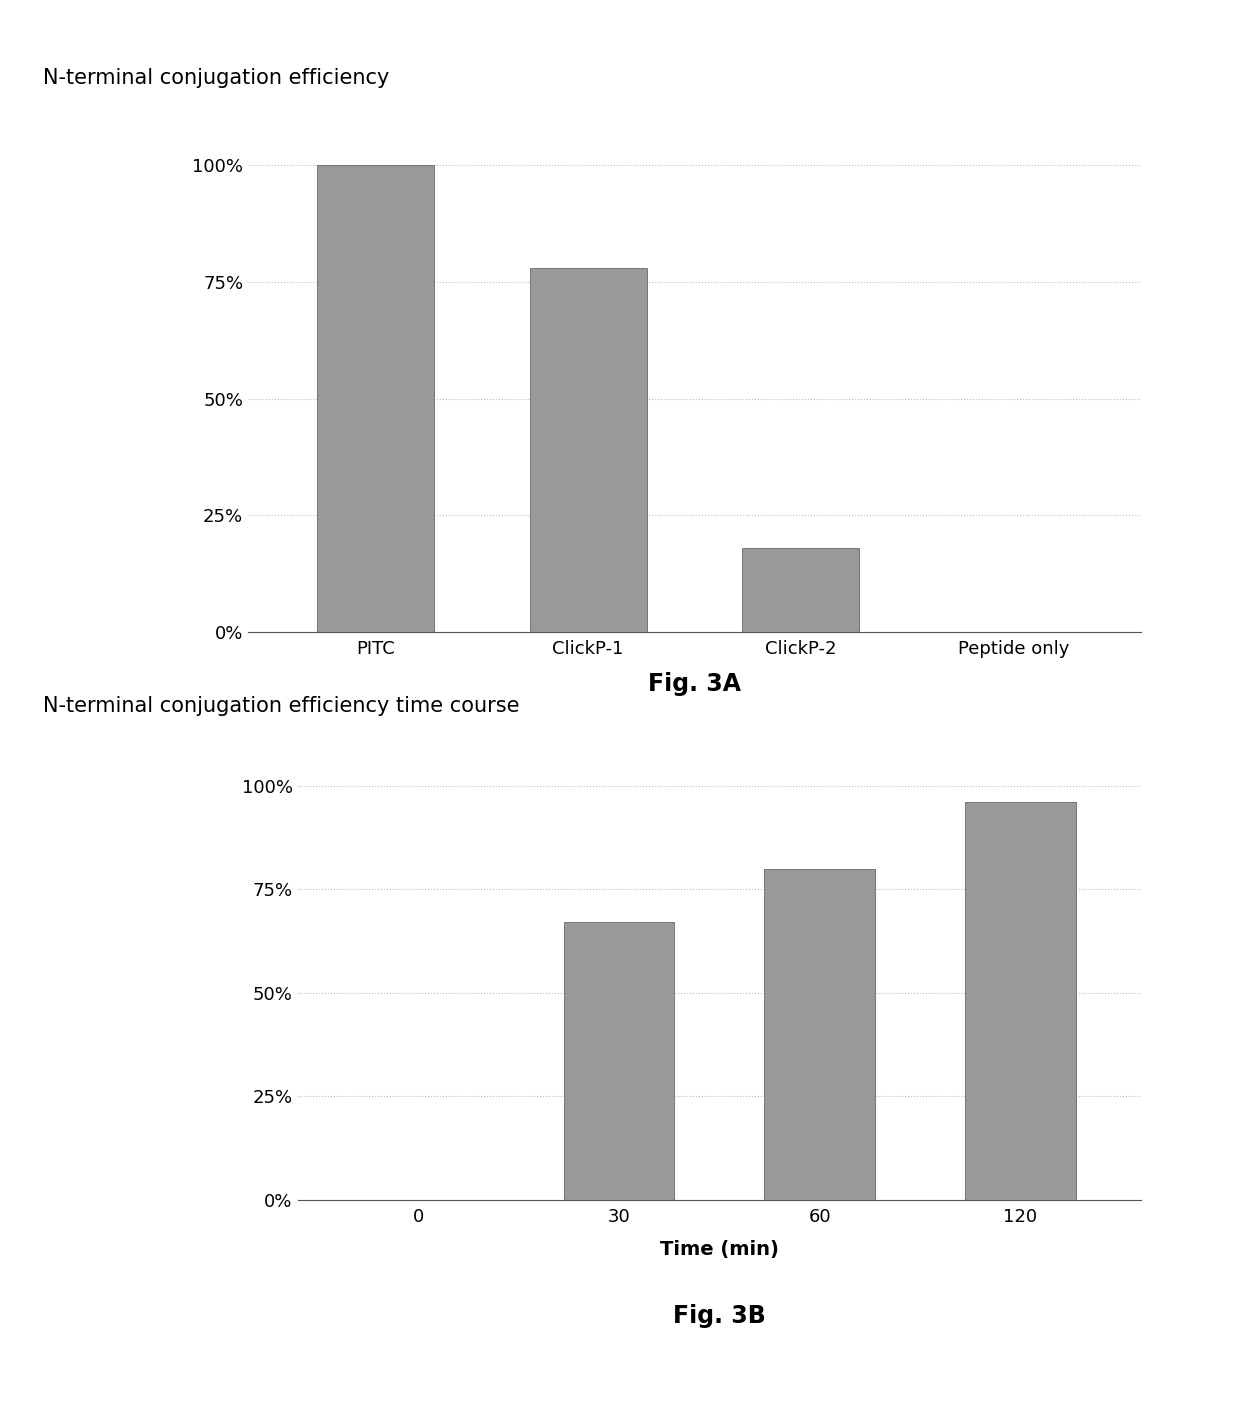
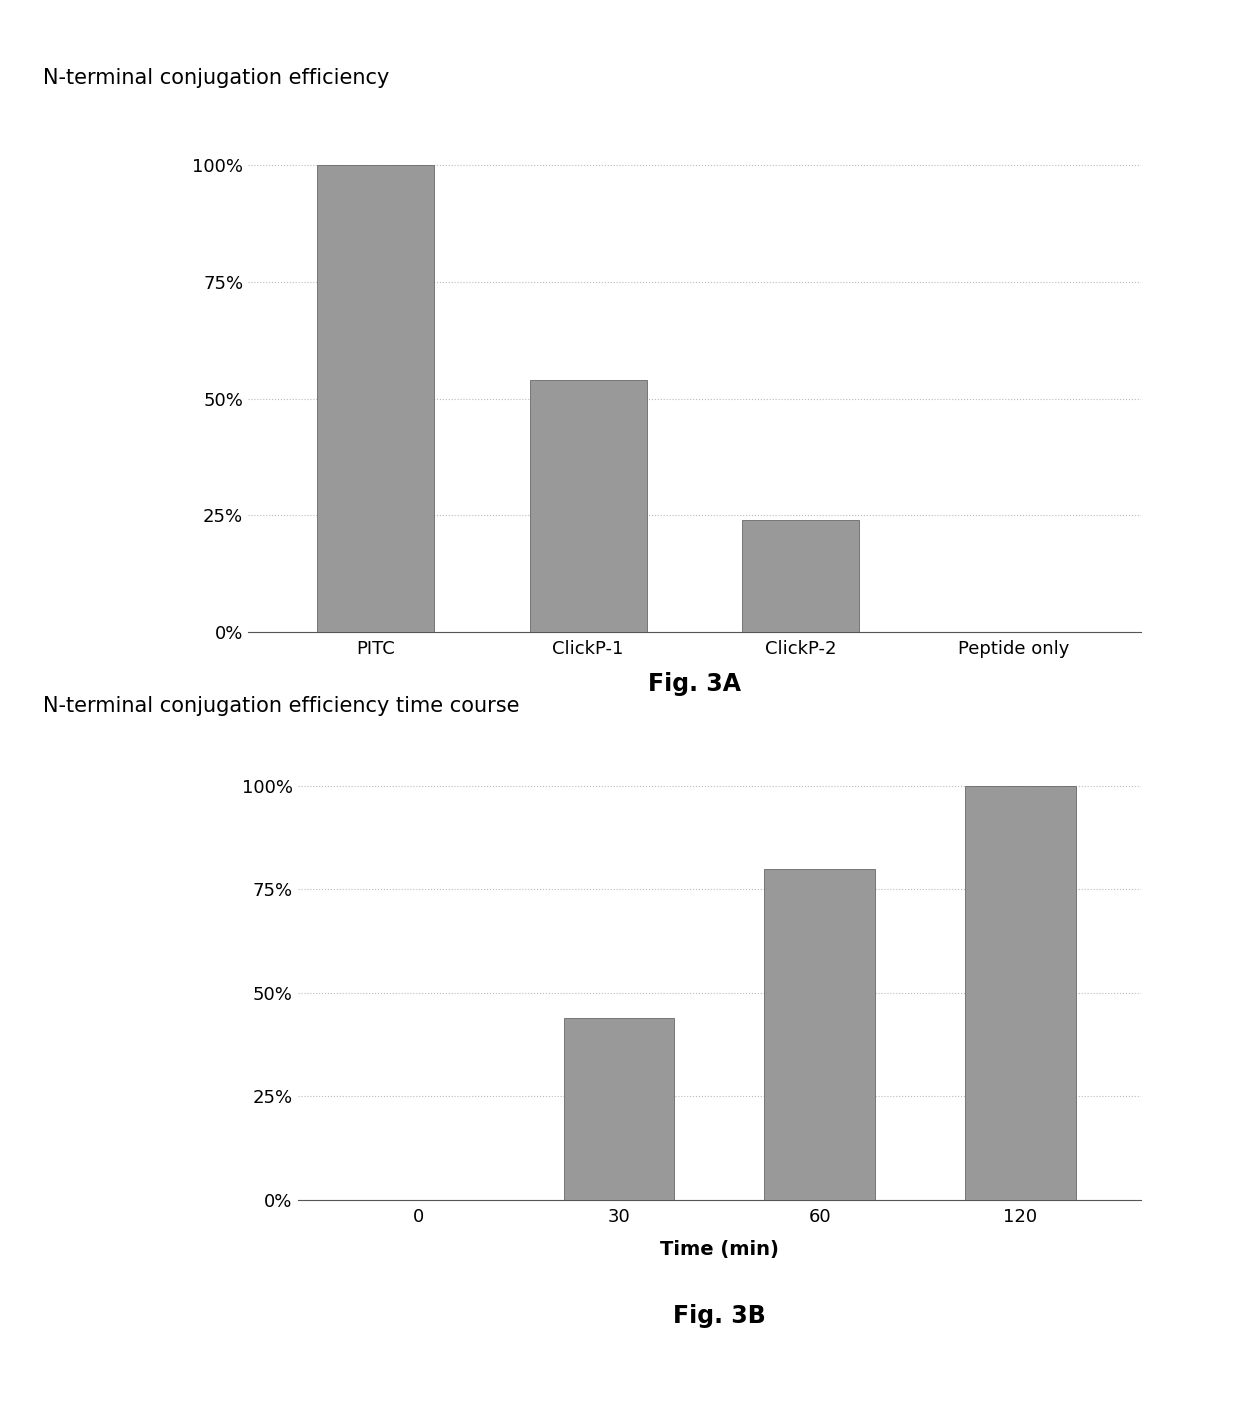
ClickP-1: 78% -> 54%
ClickP-2: 18% -> 24%
30: 67% -> 44%
120: 96% -> 100%
